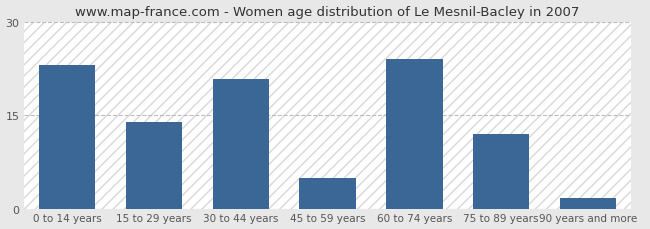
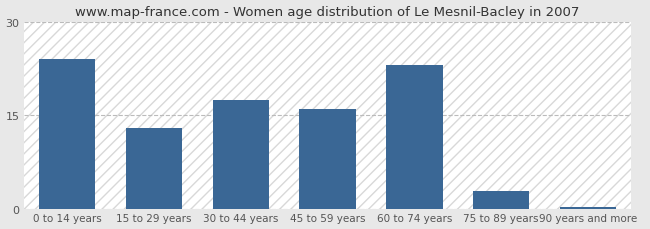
0 to 14 years: 23.0 -> 24.0
15 to 29 years: 14.0 -> 13.0
30 to 44 years: 20.8 -> 17.5
45 to 59 years: 5.0 -> 16.0
60 to 74 years: 24.0 -> 23.0
75 to 89 years: 12.0 -> 3.0
90 years and more: 1.8 -> 0.3
